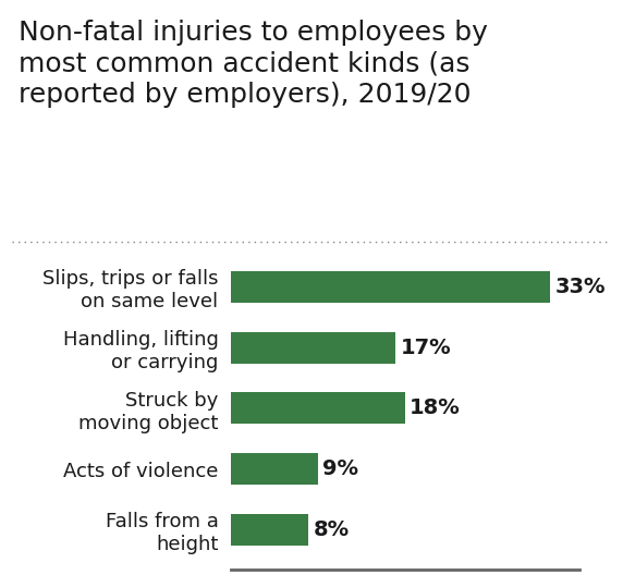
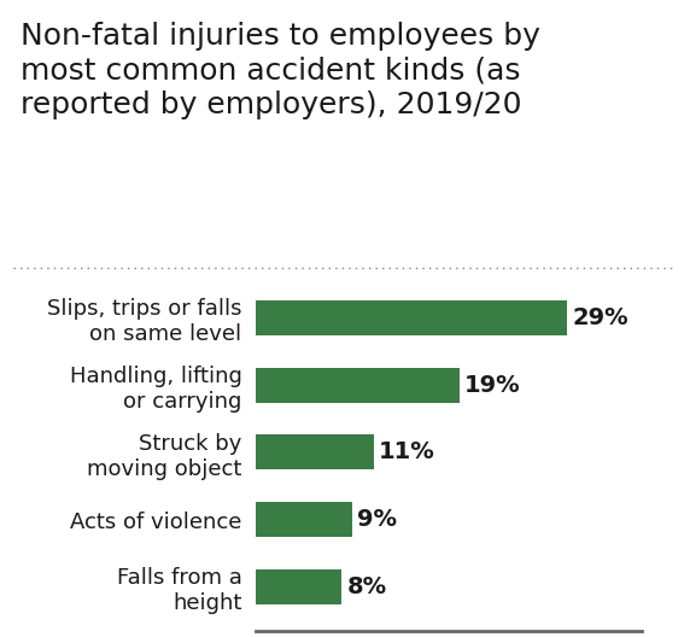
Slips, trips or falls on same level: 33% -> 29%
Handling, lifting or carrying: 17% -> 19%
Struck by moving object: 18% -> 11%
